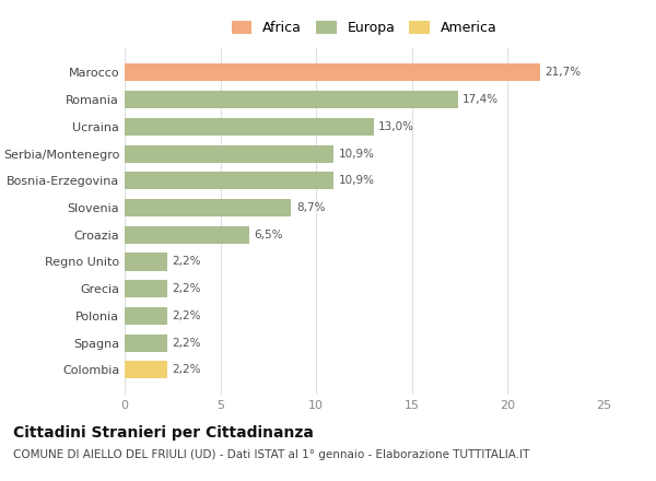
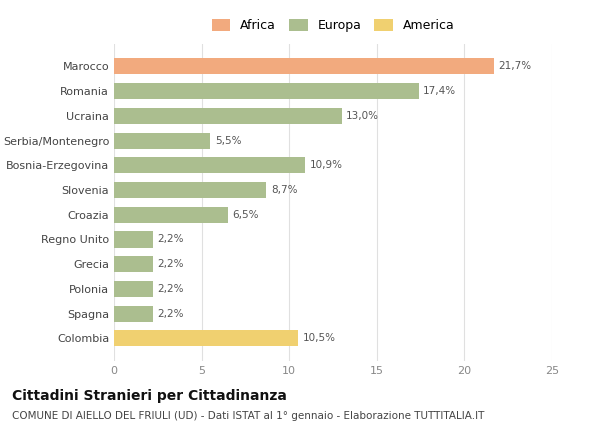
Serbia/Montenegro: 10,9% -> 5,5%
Colombia: 2,2% -> 10,5%
